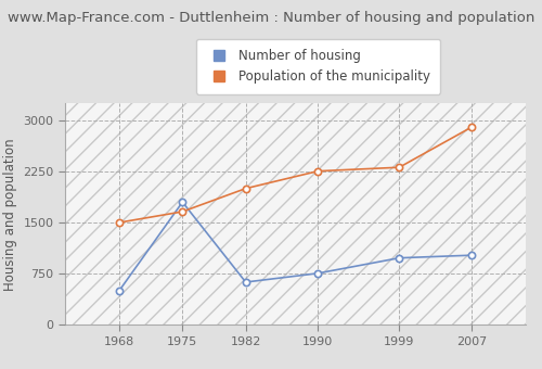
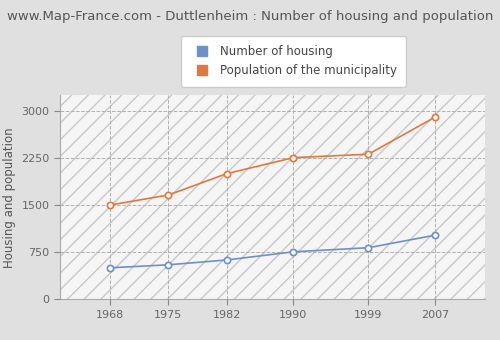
Number of housing/1975: 1800 -> 550
Number of housing/1999: 980 -> 820
